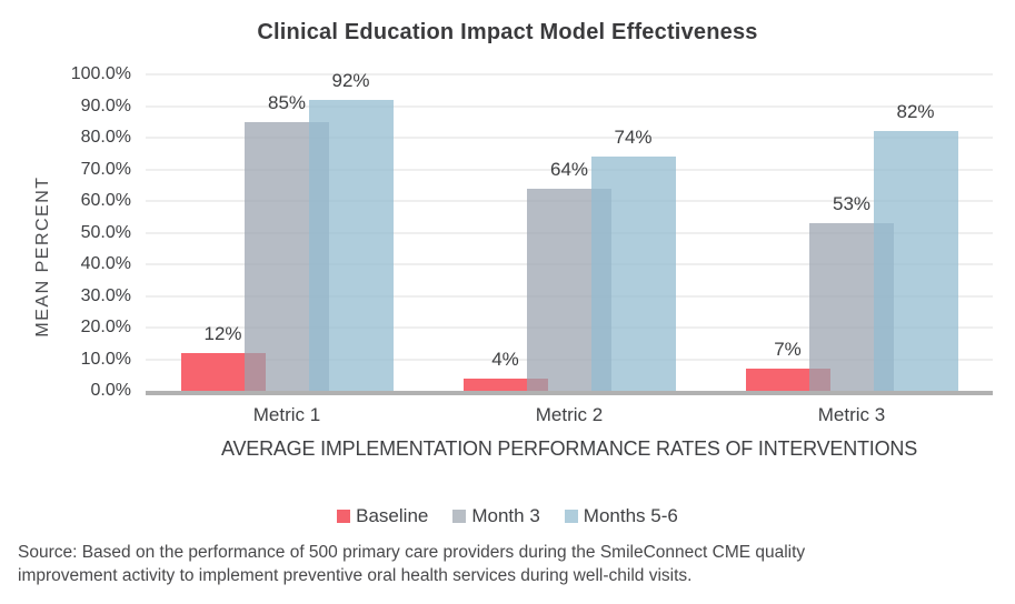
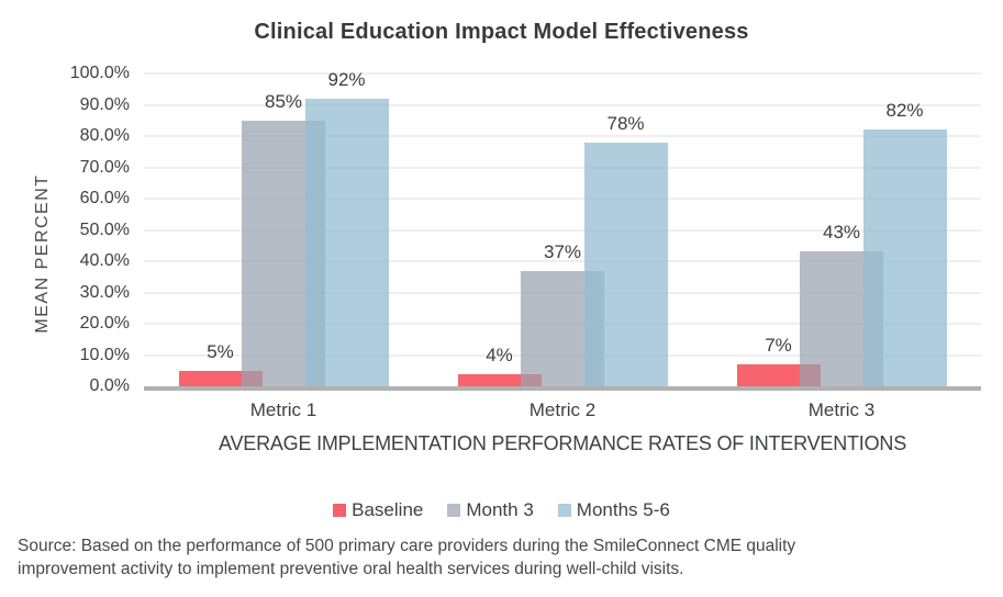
Baseline/Metric 1: 12% -> 5%
Month 3/Metric 2: 64% -> 37%
Months 5-6/Metric 2: 74% -> 78%
Month 3/Metric 3: 53% -> 43%
